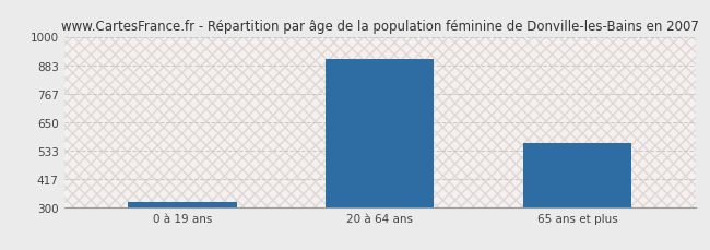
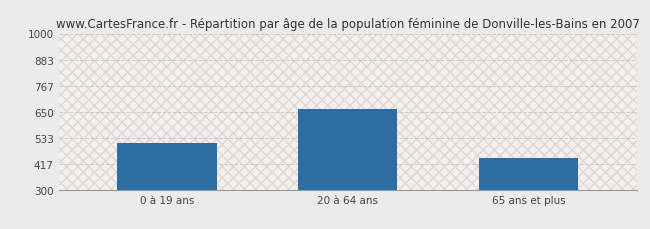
0 à 19 ans: 322 -> 510
20 à 64 ans: 907 -> 660
65 ans et plus: 562 -> 445
